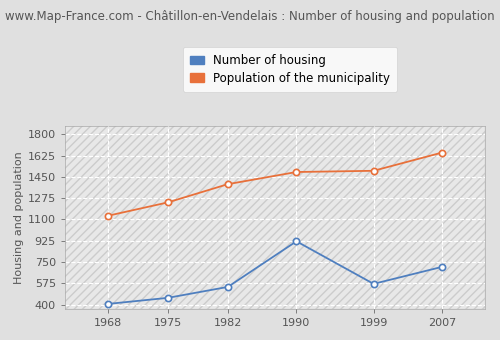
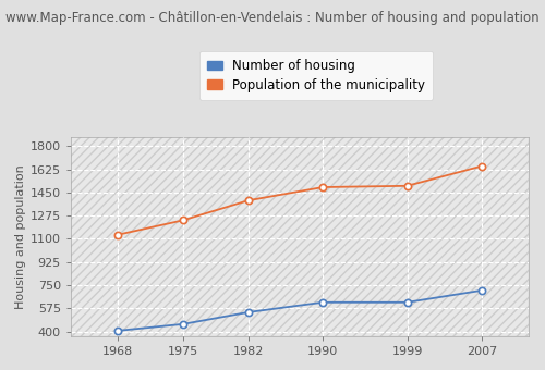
Number of housing/1990: 920 -> 620
Number of housing/1999: 570 -> 620
